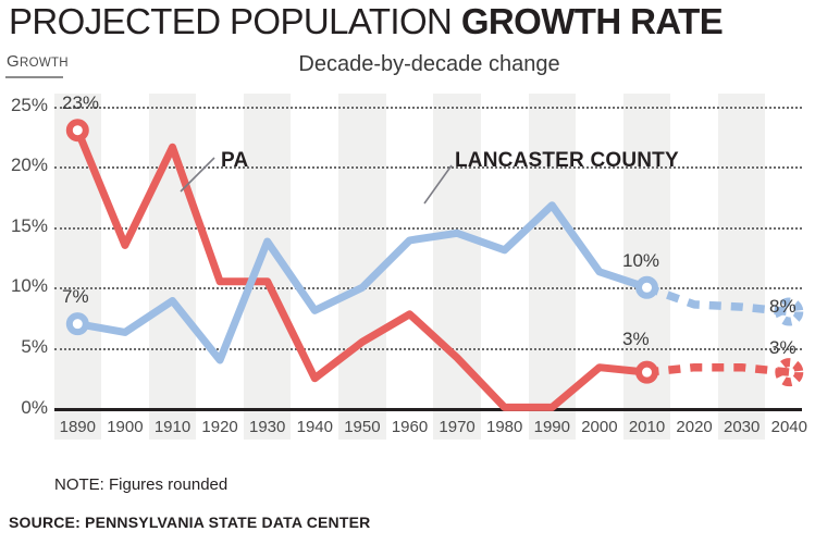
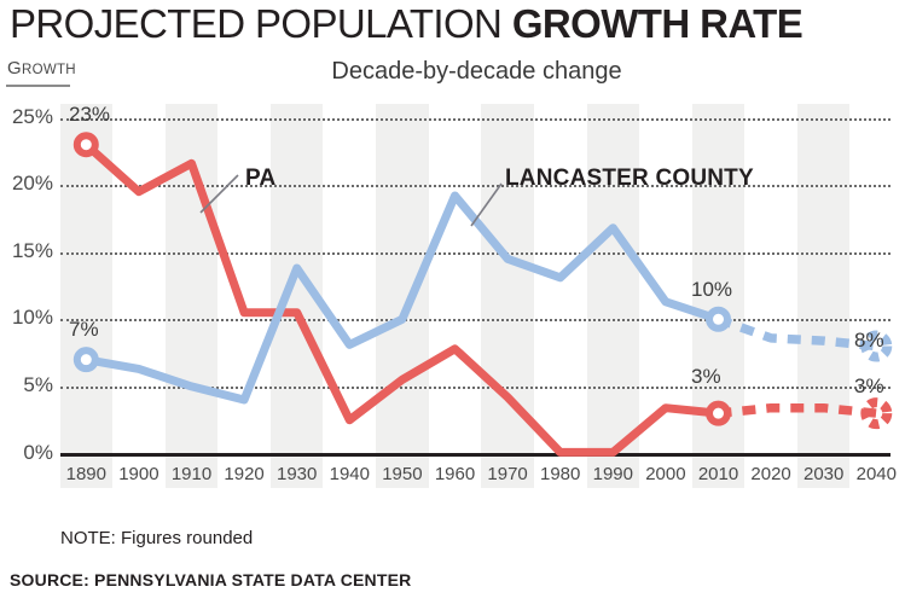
PA/1900: 13.5% -> 19.5%
LANCASTER COUNTY/1910: 8.9% -> 5.0%
LANCASTER COUNTY/1960: 13.9% -> 19.2%
